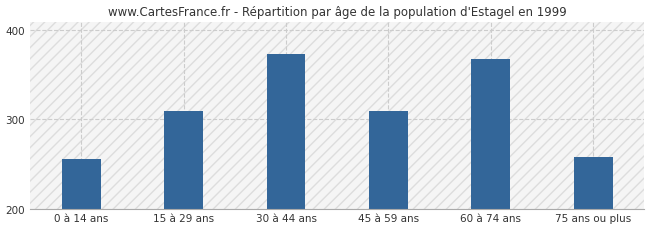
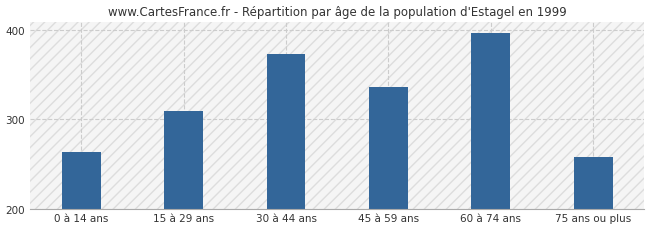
0 à 14 ans: 256 -> 263
45 à 59 ans: 310 -> 336
60 à 74 ans: 368 -> 397
